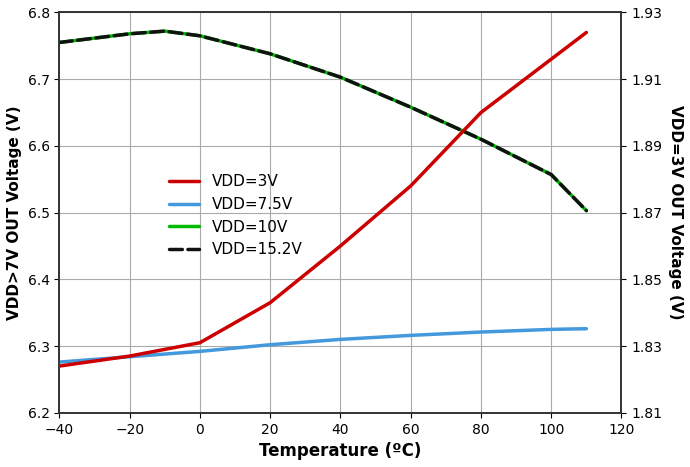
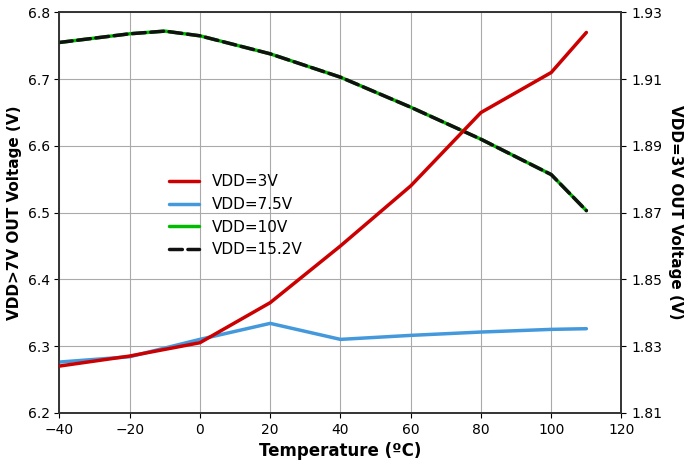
VDD=7.5V/0: 6.292 -> 6.310
VDD=7.5V/20: 6.302 -> 6.334
VDD=3V/100: 1.916 -> 1.912
